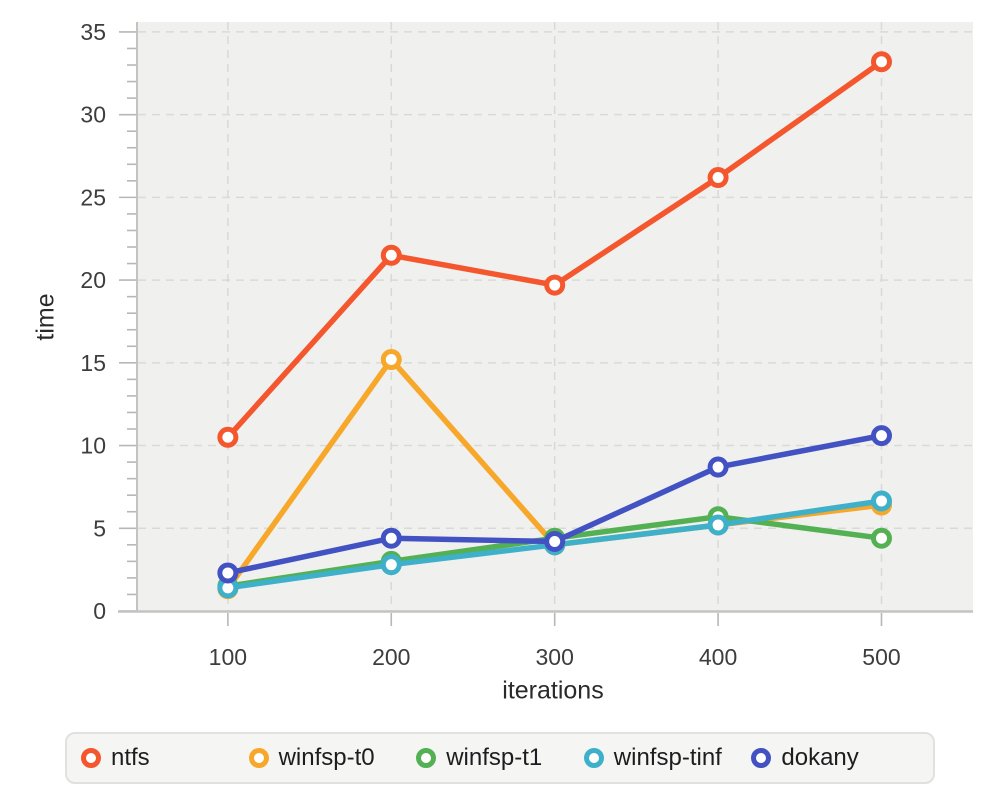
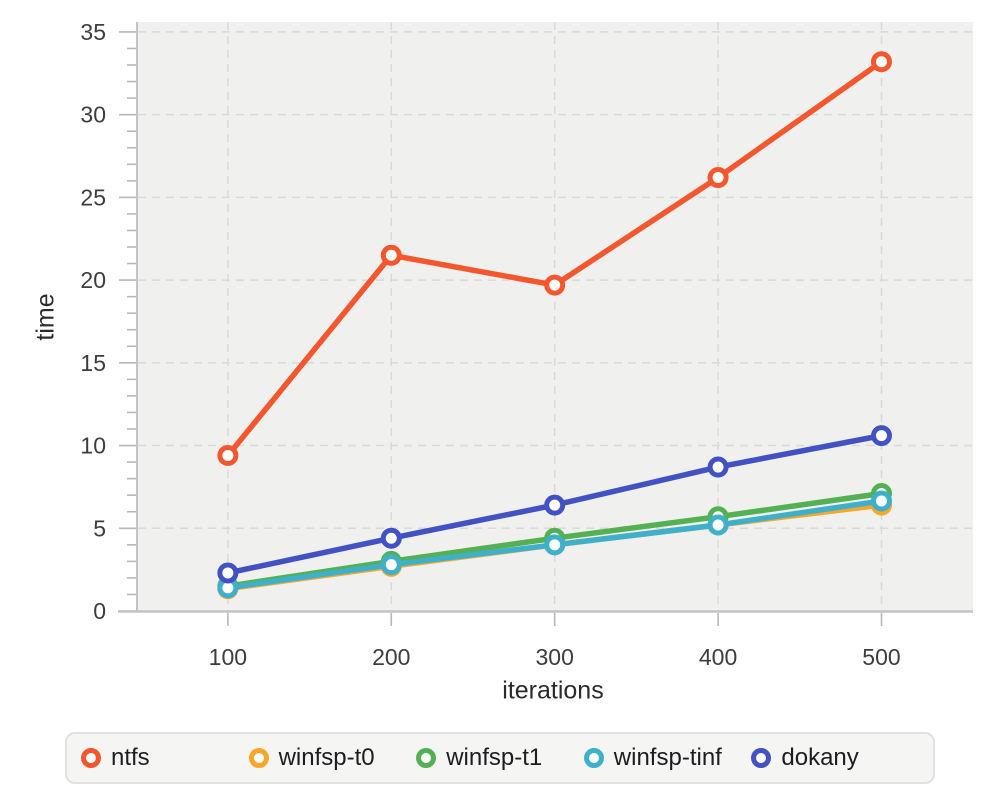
ntfs/100: 10.5 -> 9.4
winfsp-t0/200: 15.2 -> 2.7
dokany/300: 4.2 -> 6.4
winfsp-t1/500: 4.4 -> 7.1
